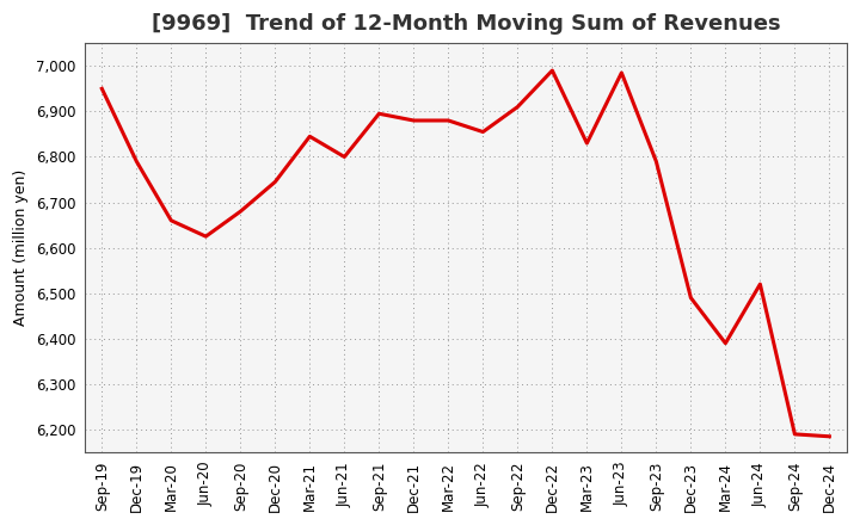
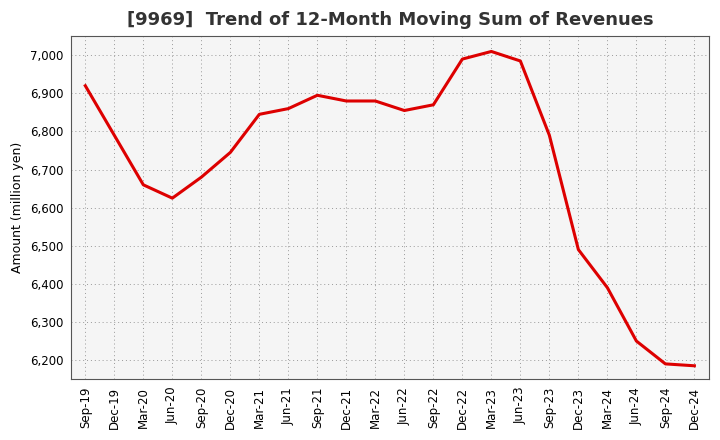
Sep-19: 6,950 -> 6,920
Jun-21: 6,800 -> 6,860
Sep-22: 6,910 -> 6,870
Mar-23: 6,830 -> 7,010
Jun-24: 6,520 -> 6,250
